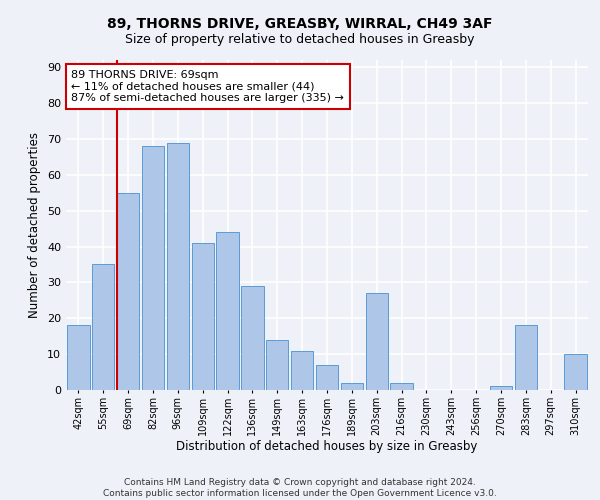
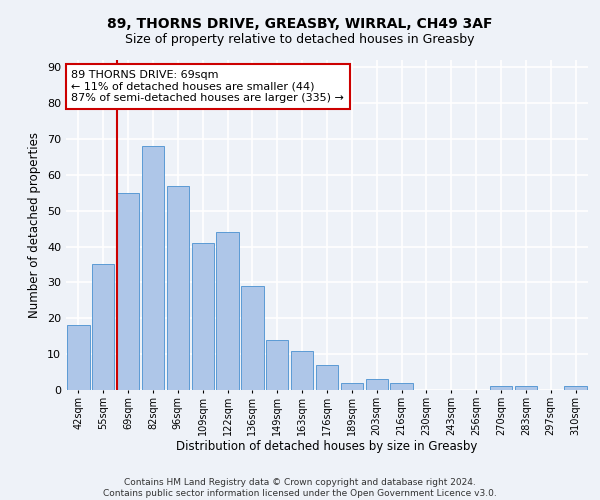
96sqm: 69 -> 57
203sqm: 27 -> 3
283sqm: 18 -> 1
310sqm: 10 -> 1
